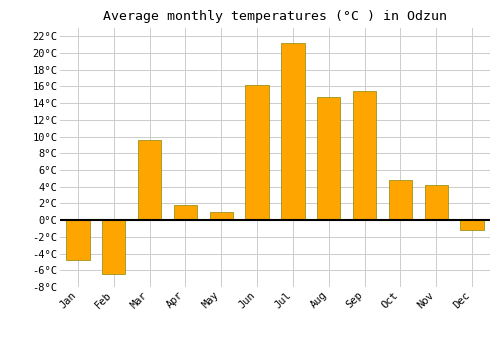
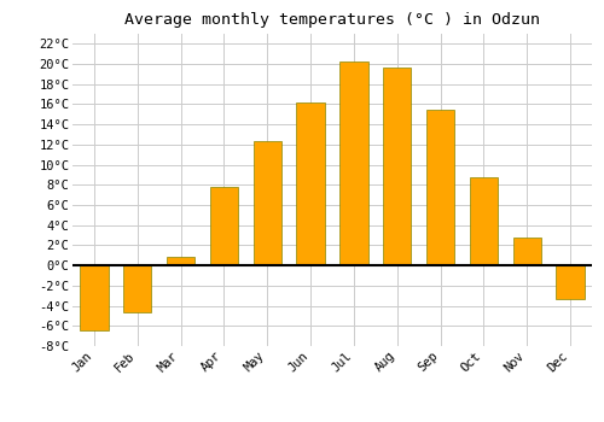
Jan: -4.8°C -> -6.5°C
Feb: -6.4°C -> -4.7°C
Mar: 9.6°C -> 0.8°C
Apr: 1.8°C -> 7.8°C
May: 1.0°C -> 12.3°C
Jul: 21.2°C -> 20.2°C
Aug: 14.8°C -> 19.7°C
Oct: 4.8°C -> 8.7°C
Nov: 4.2°C -> 2.8°C
Dec: -1.2°C -> -3.3°C
